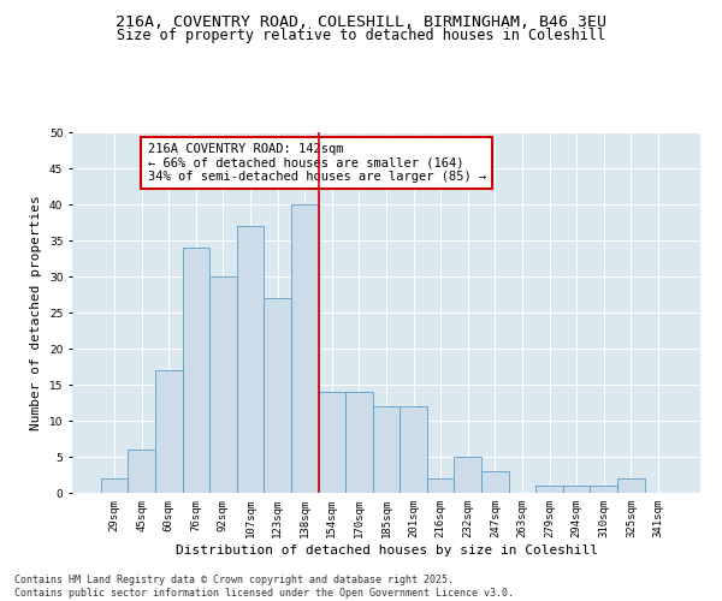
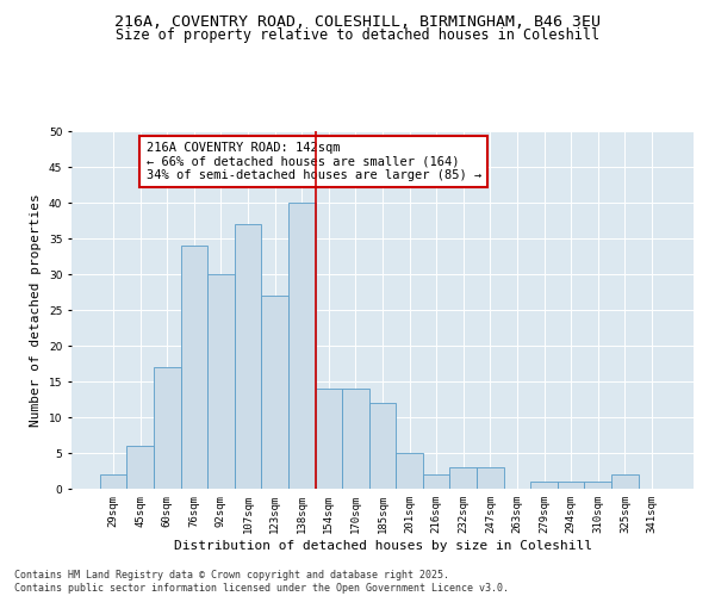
201sqm: 12 -> 5
232sqm: 5 -> 3
